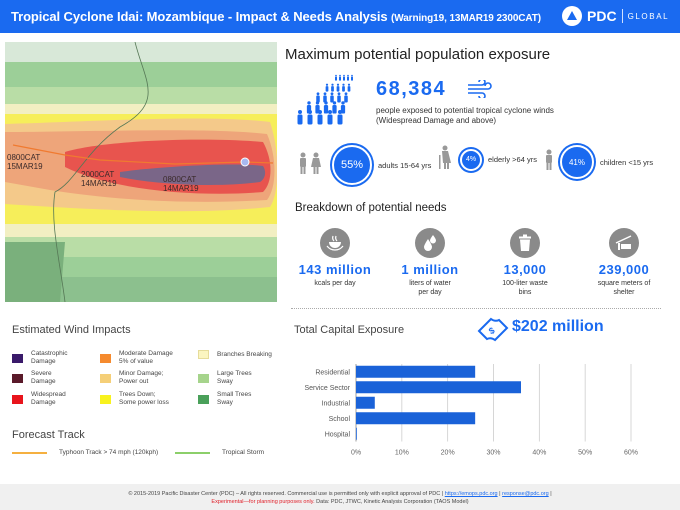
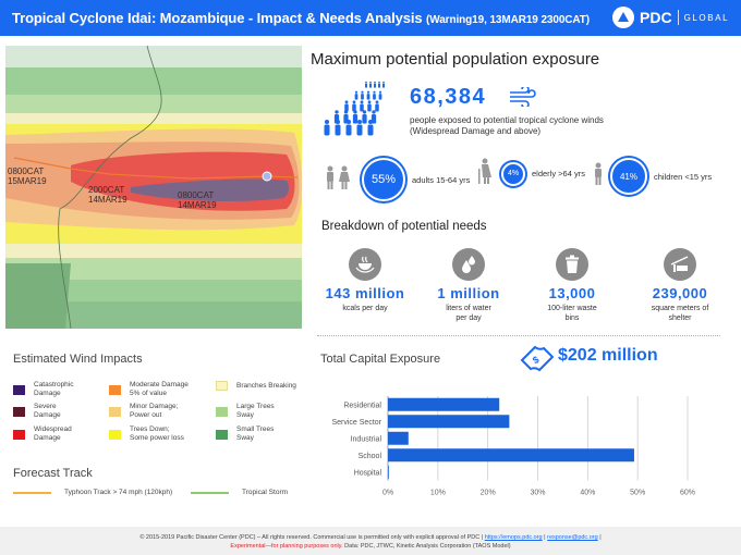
Residential: 26% -> 22%
Service Sector: 36% -> 24%
School: 26% -> 49%
